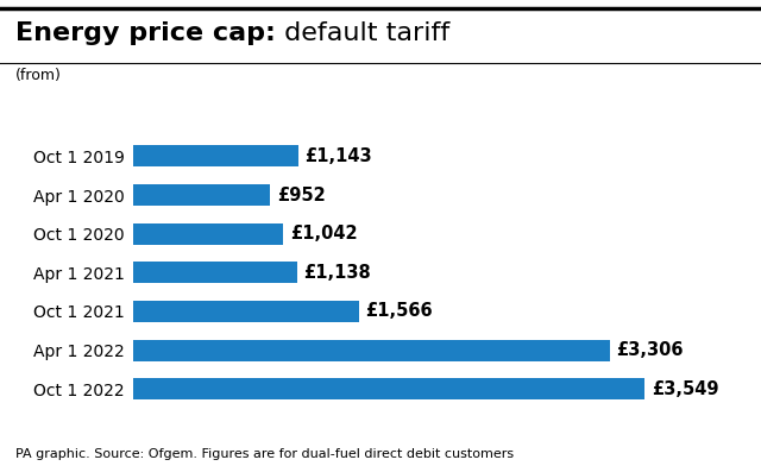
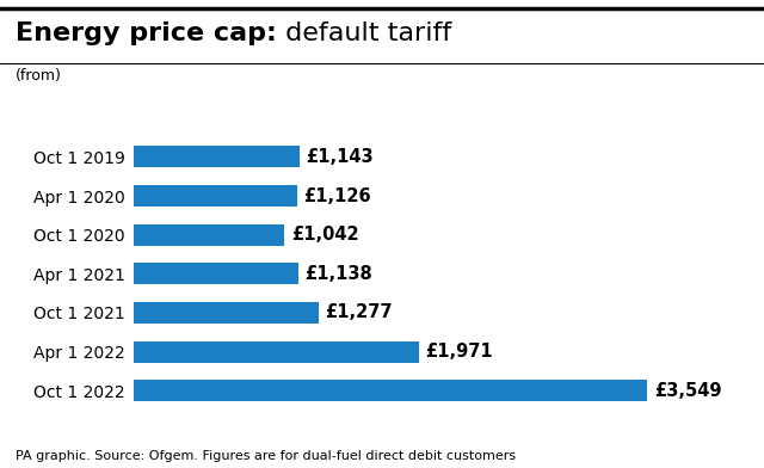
Apr 1 2020: £952 -> £1,126
Oct 1 2021: £1,566 -> £1,277
Apr 1 2022: £3,306 -> £1,971
